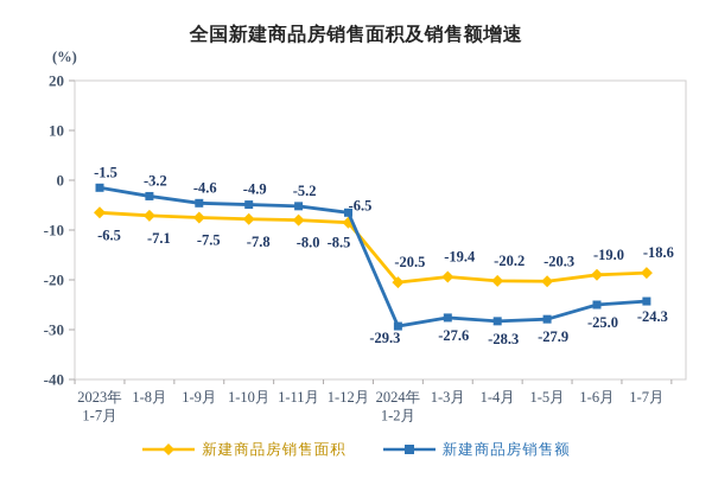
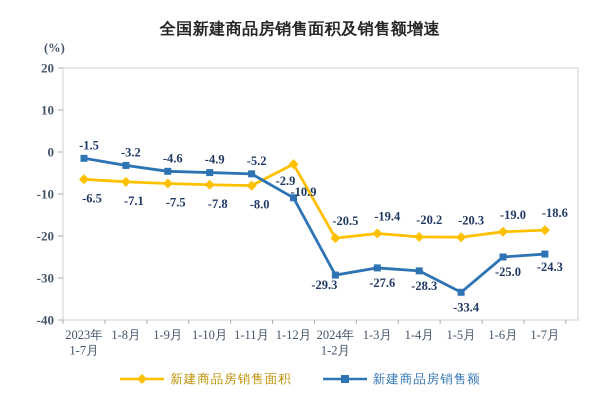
新建商品房销售面积/1-12月: -8.5 -> -2.9
新建商品房销售额/1-12月: -6.5 -> -10.9
新建商品房销售额/1-5月: -27.9 -> -33.4
